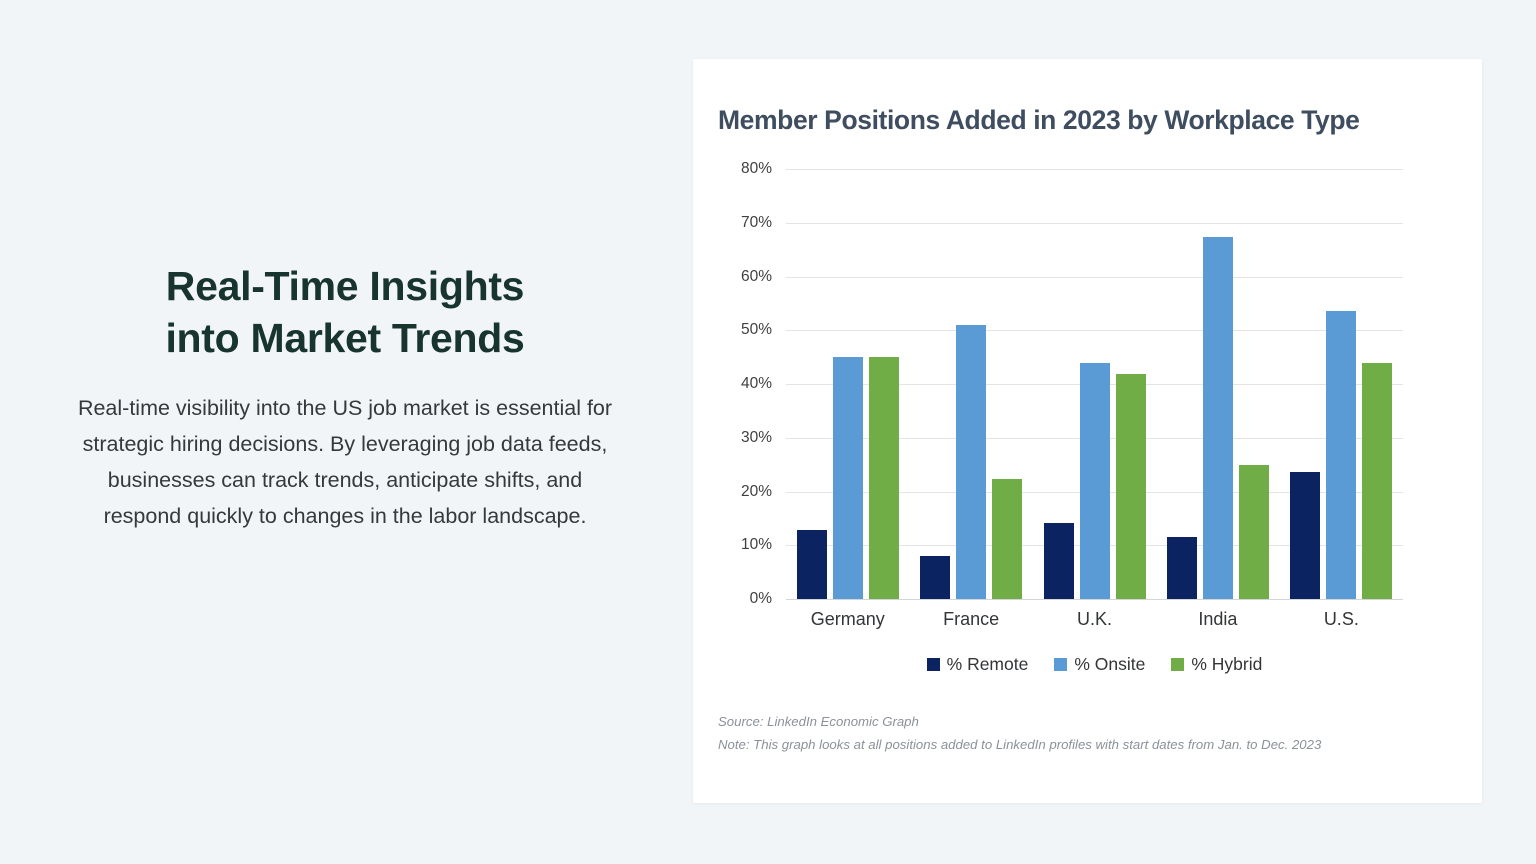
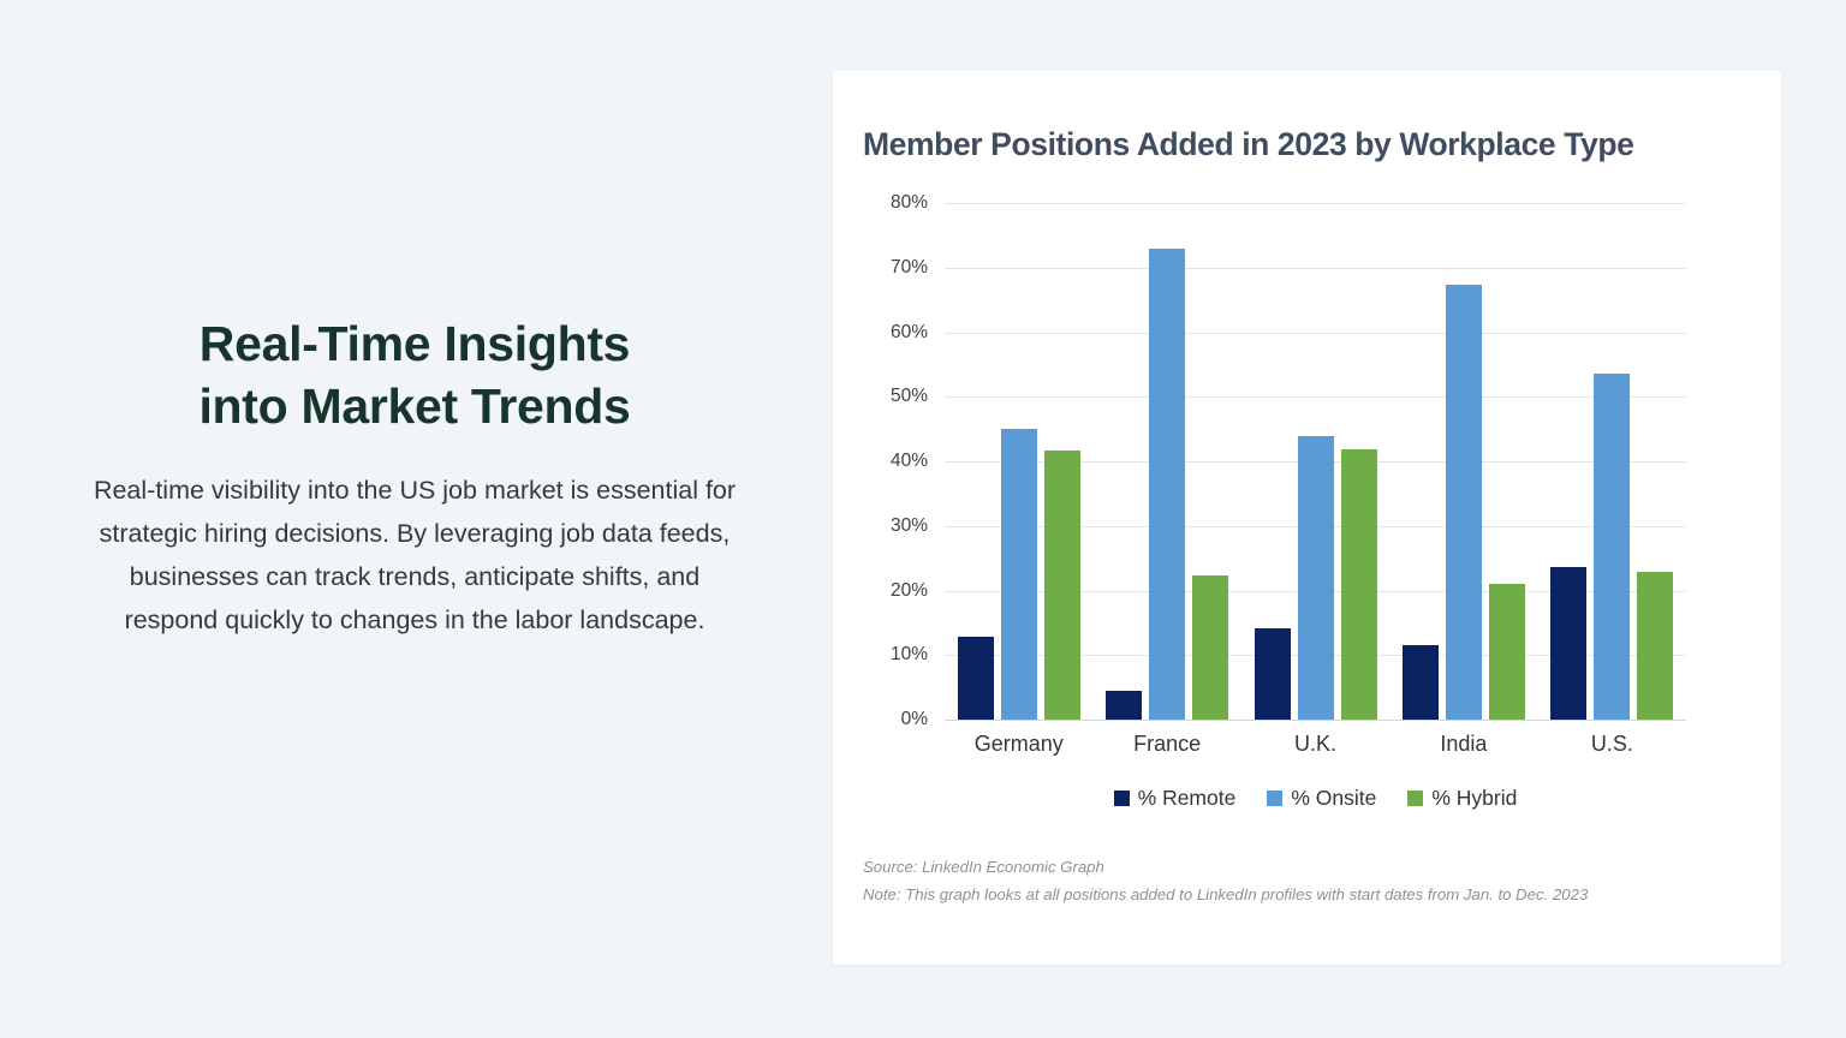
% Hybrid/Germany: 45% -> 42%
% Remote/France: 8% -> 4%
% Onsite/France: 51% -> 73%
% Hybrid/India: 25% -> 21%
% Hybrid/U.S.: 44% -> 23%
